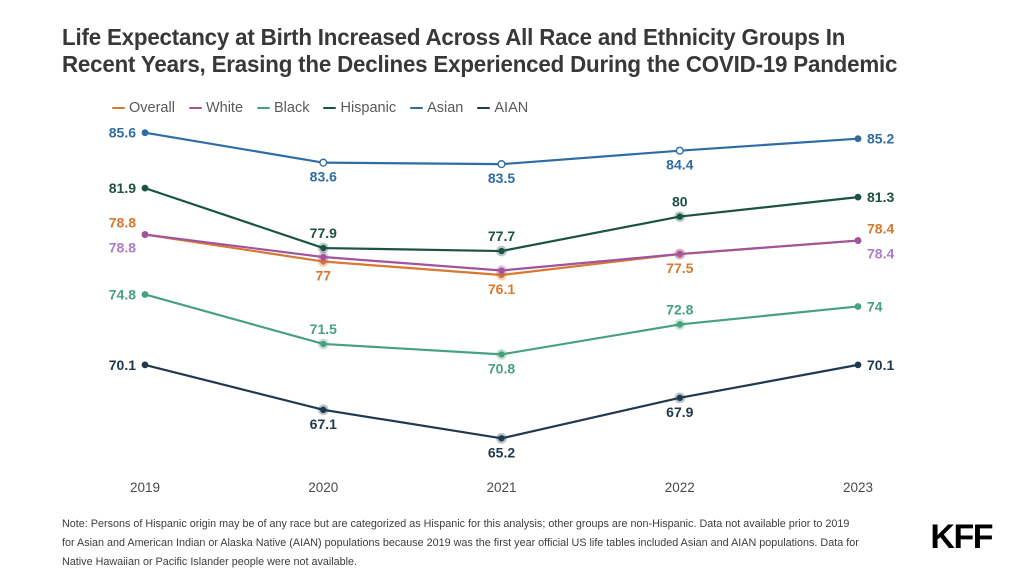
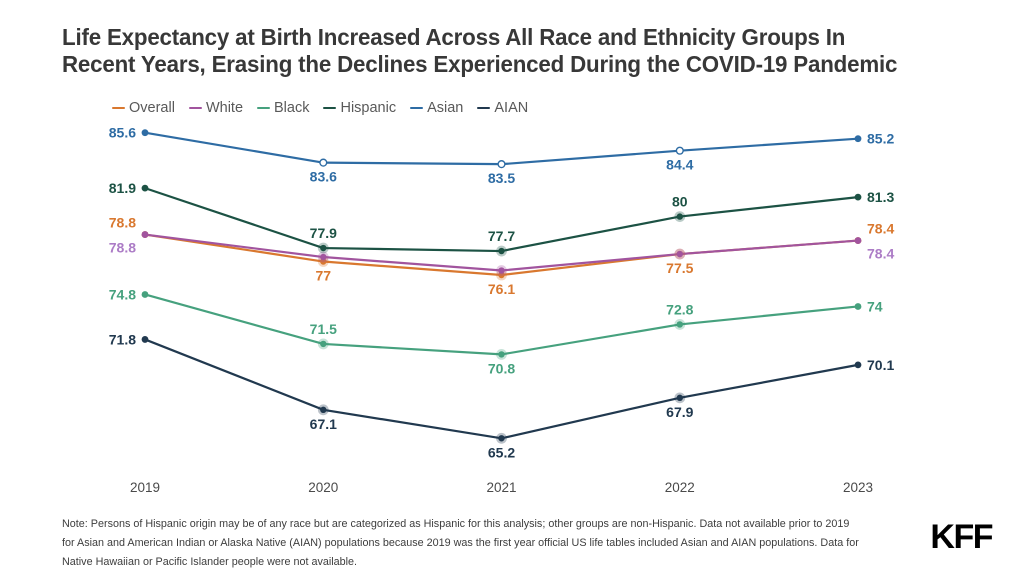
AIAN/2019: 70.1 -> 71.8
